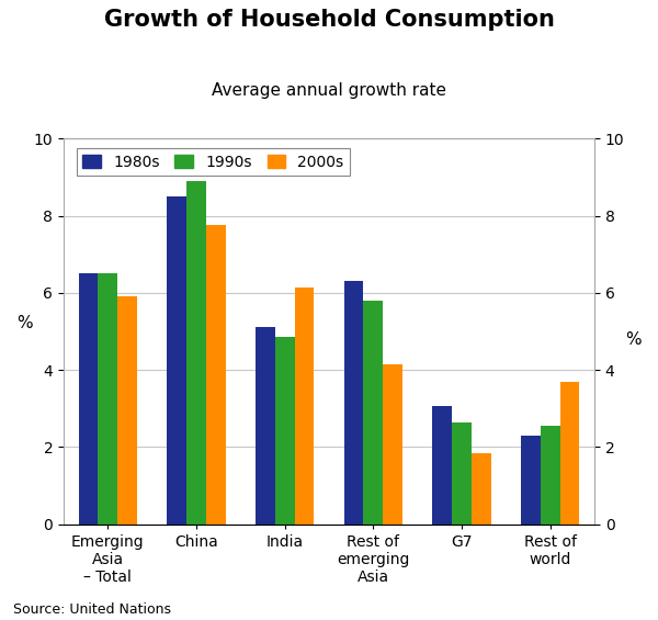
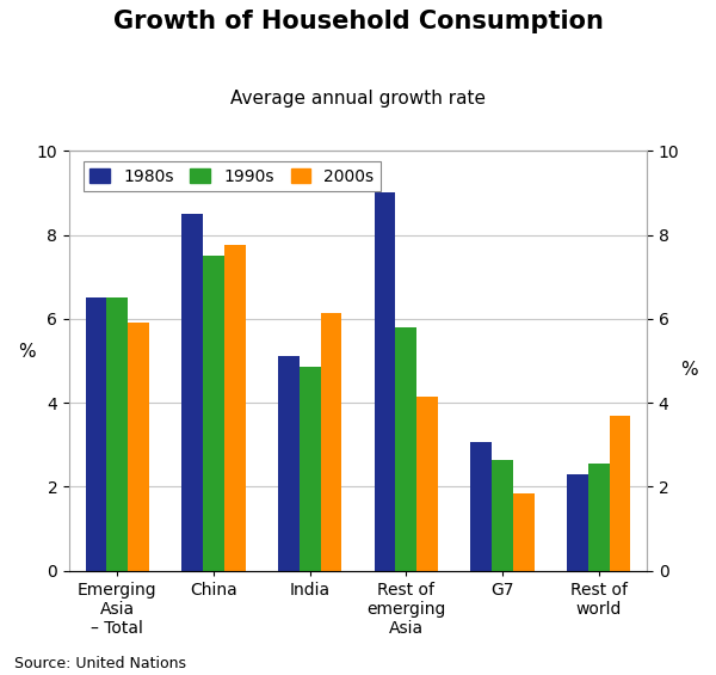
1990s/China: 8.90 -> 7.50
1980s/Rest of emerging Asia: 6.30 -> 9.00
